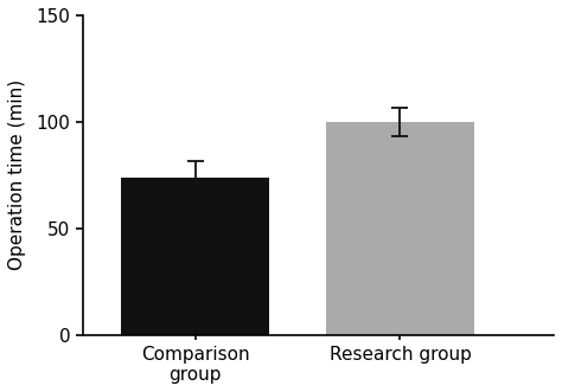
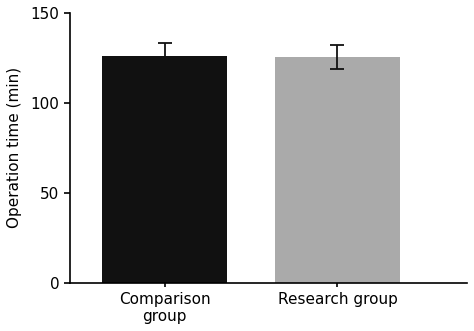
Comparison group: 74 -> 126
Research group: 100 -> 126
